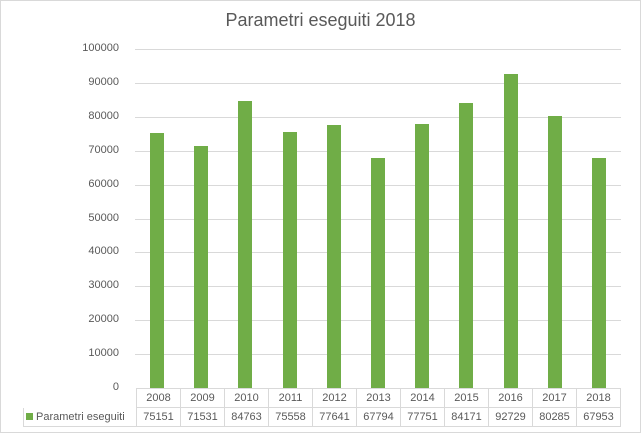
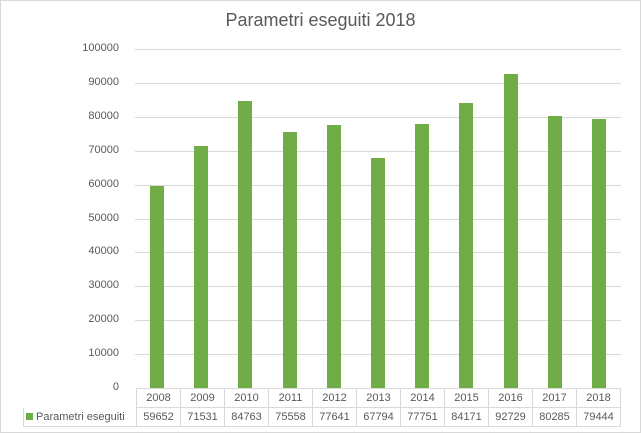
2008: 75151 -> 59652
2018: 67953 -> 79444
